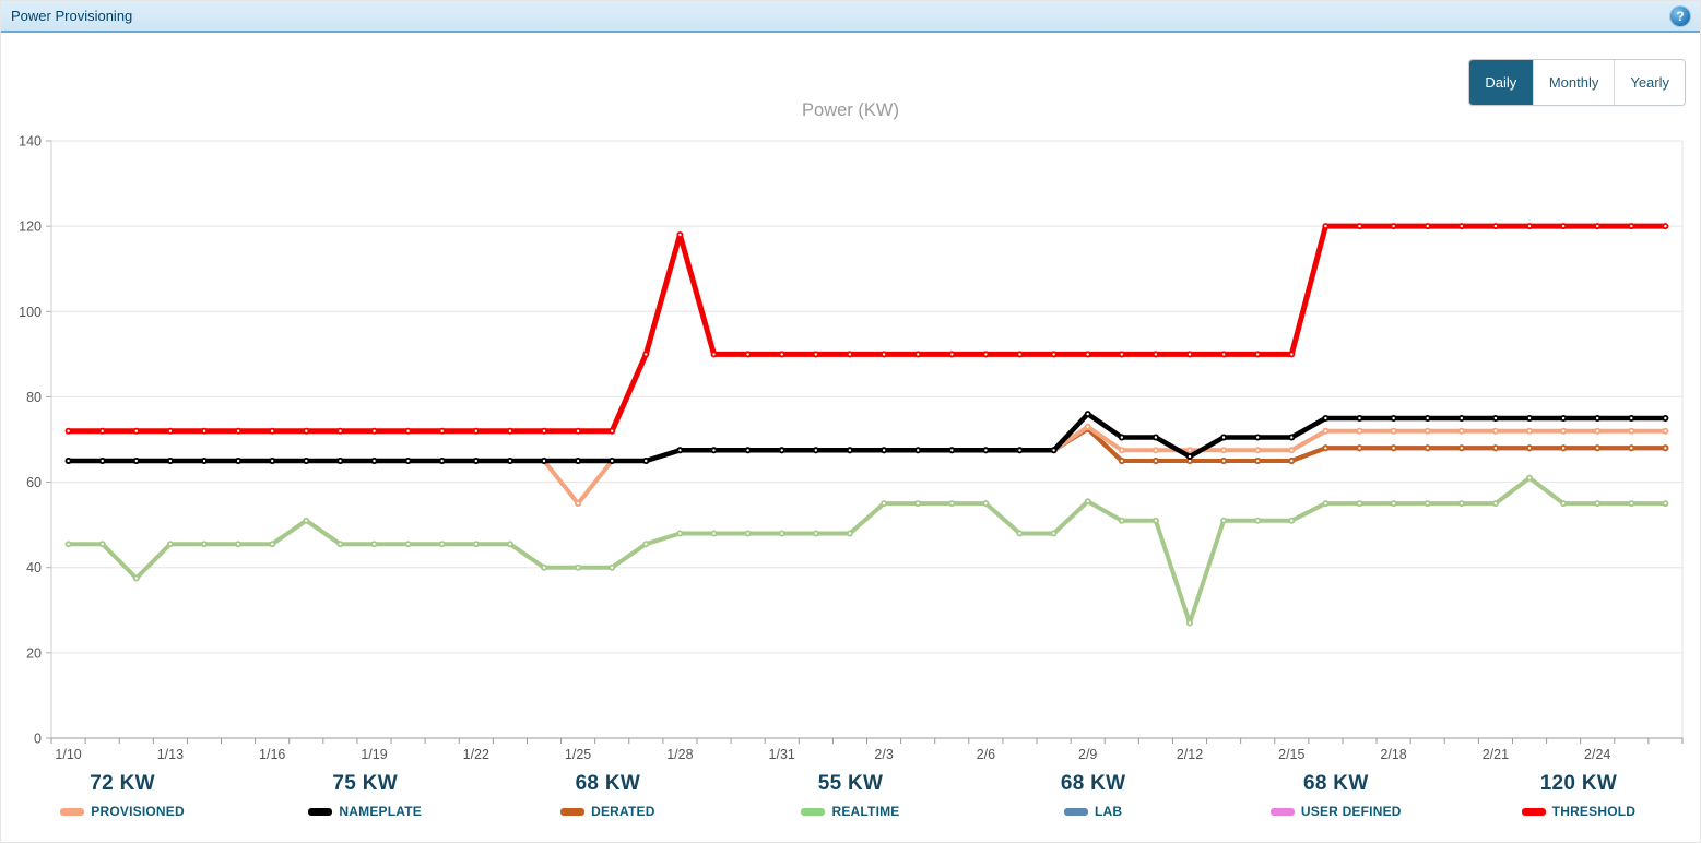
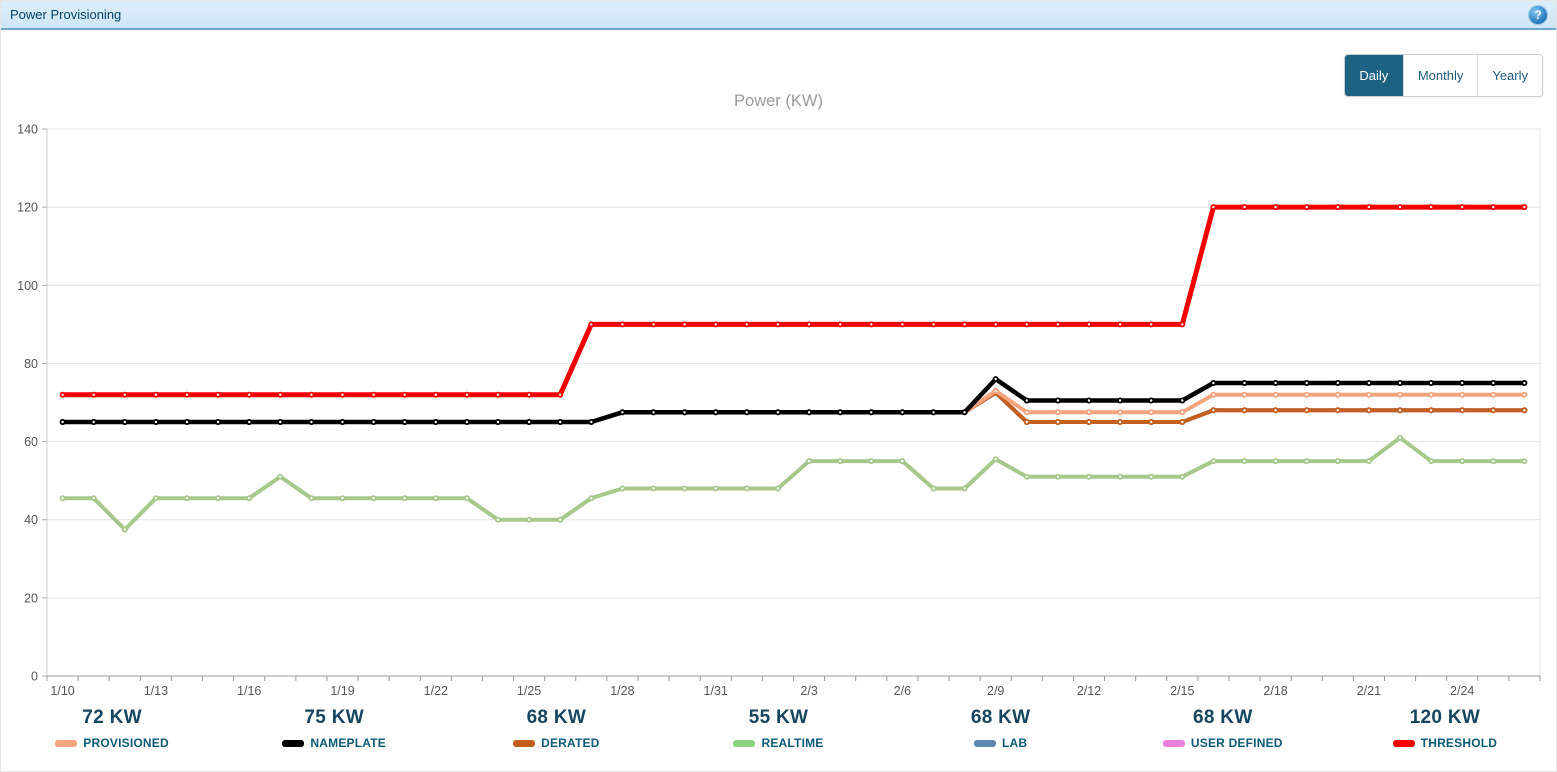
PROVISIONED/1/25: 55 -> 65
THRESHOLD/1/28: 118 -> 90
NAMEPLATE/2/12: 66 -> 70
REALTIME/2/12: 27 -> 51
